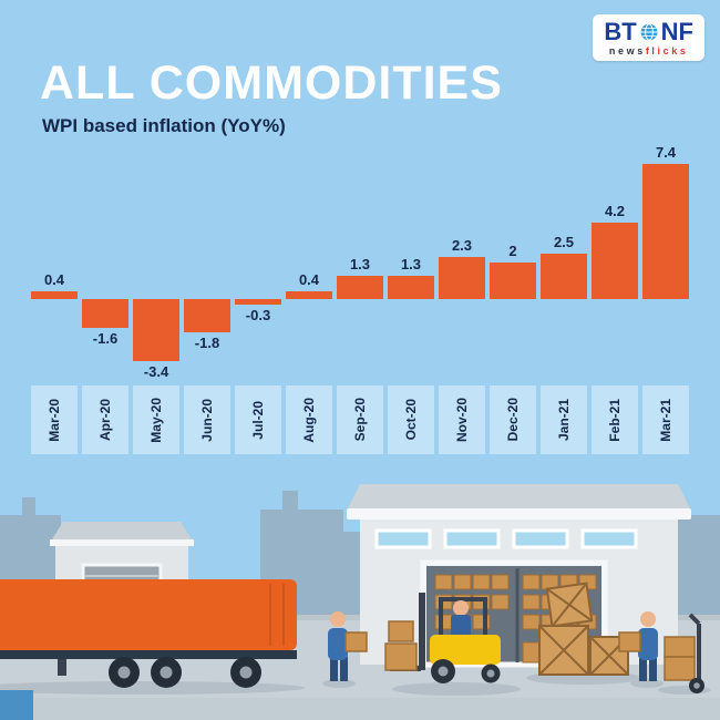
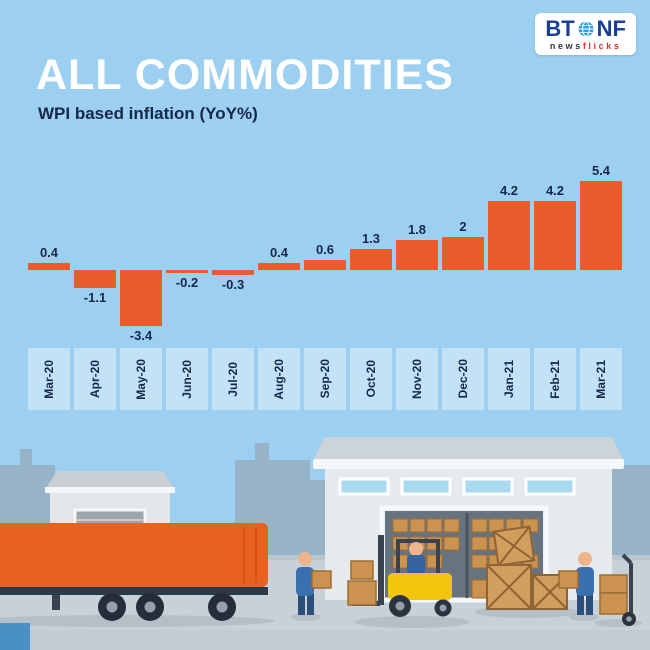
Apr-20: -1.6 -> -1.1
Jun-20: -1.8 -> -0.2
Sep-20: 1.3 -> 0.6
Nov-20: 2.3 -> 1.8
Jan-21: 2.5 -> 4.2
Mar-21: 7.4 -> 5.4
